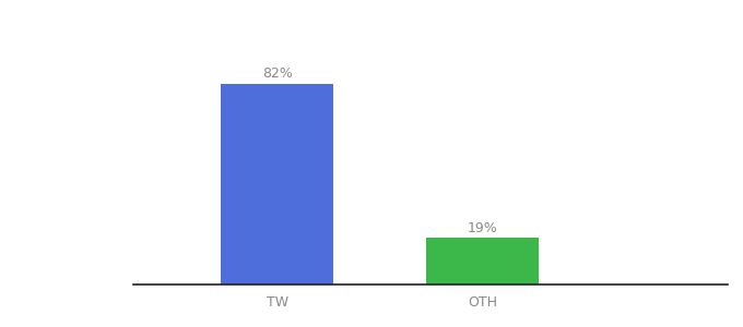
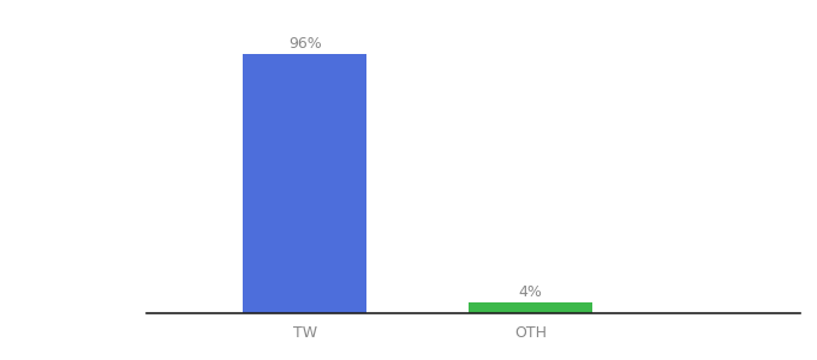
TW: 82% -> 96%
OTH: 19% -> 4%
